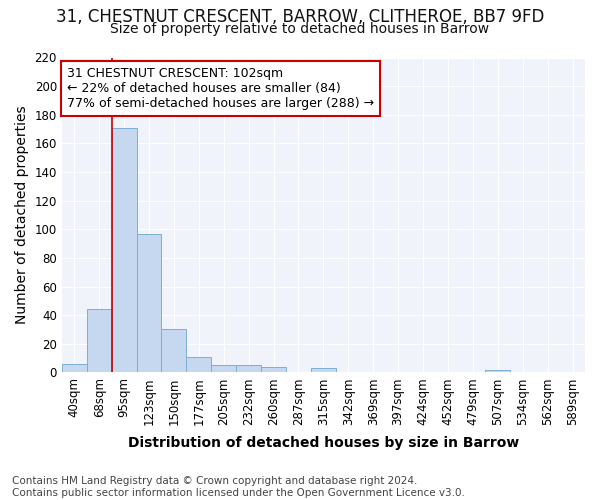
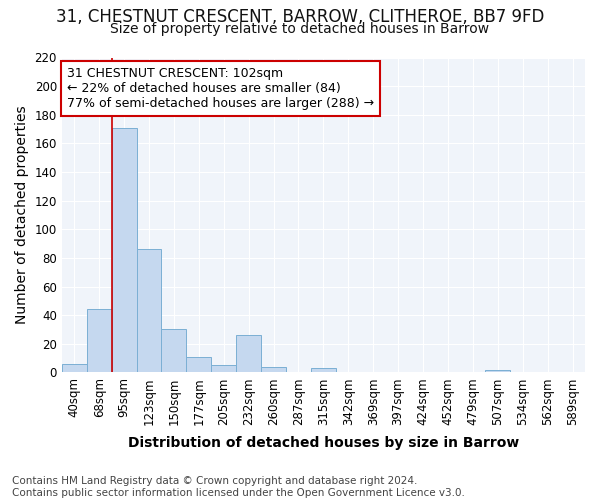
123sqm: 97 -> 86
232sqm: 5 -> 26
